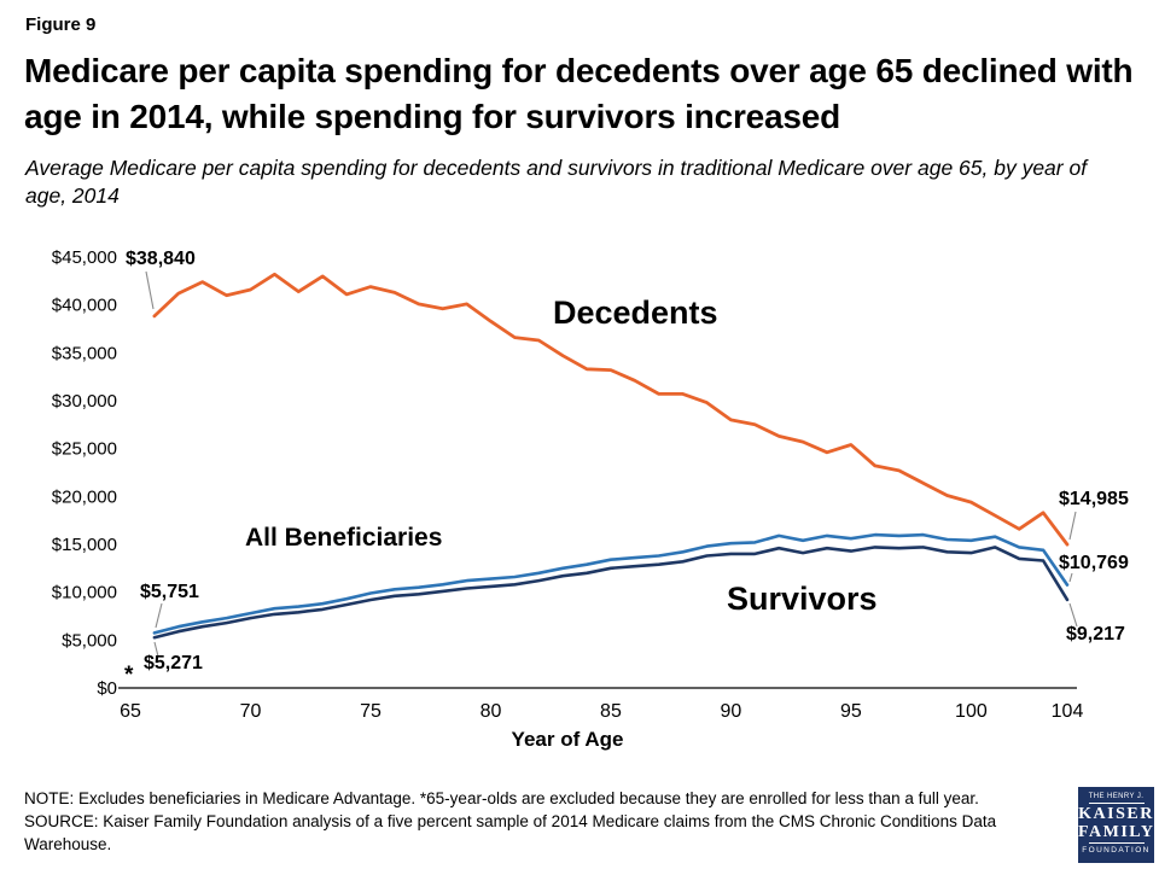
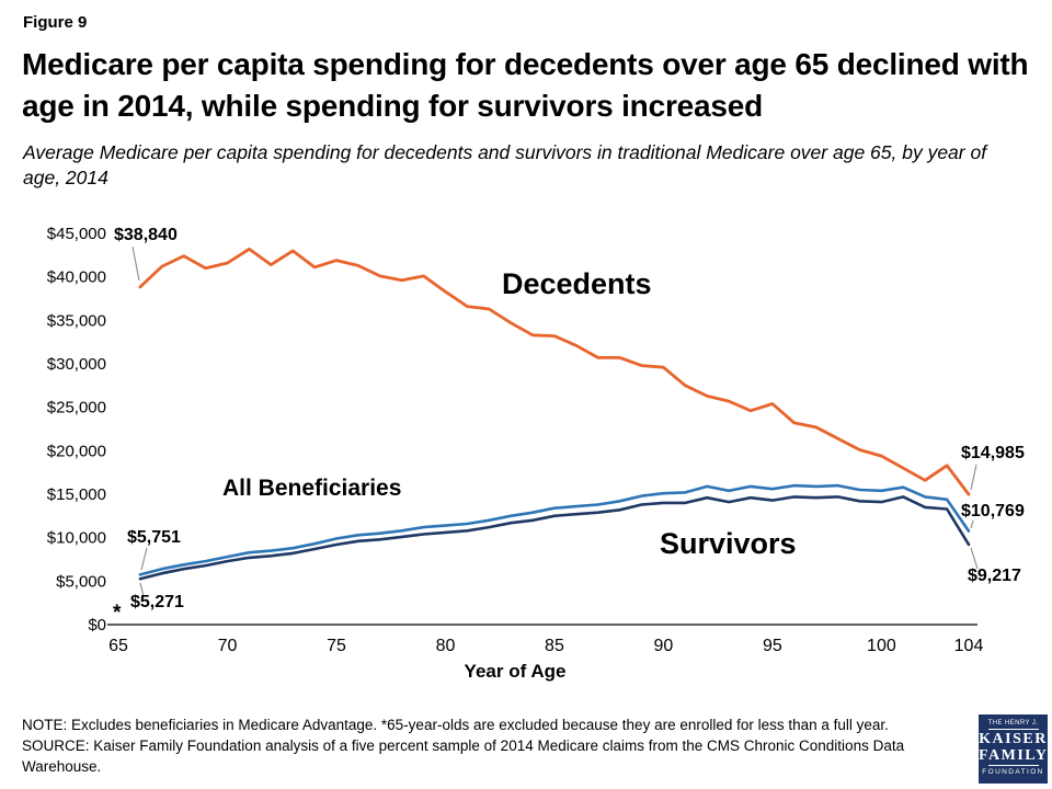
Decedents/90: $28000 -> $30000
